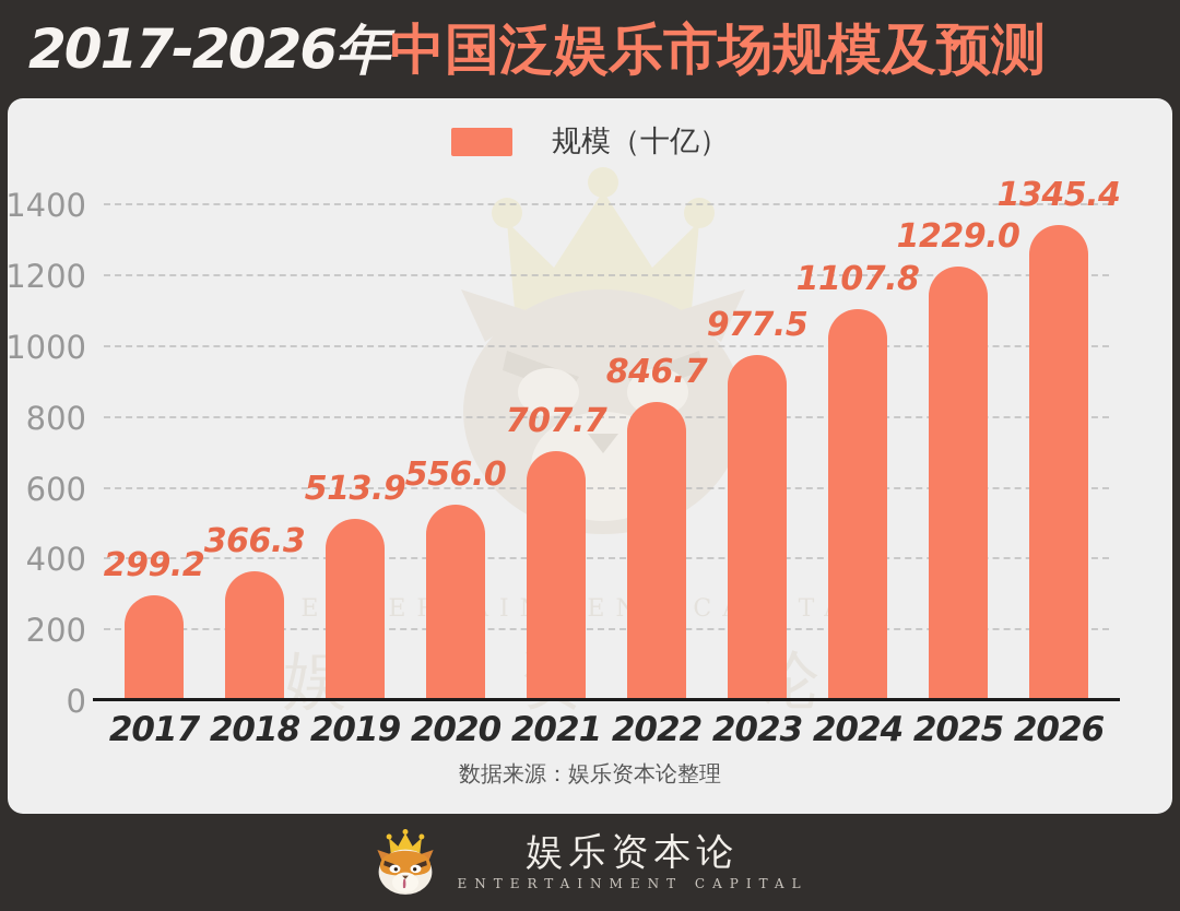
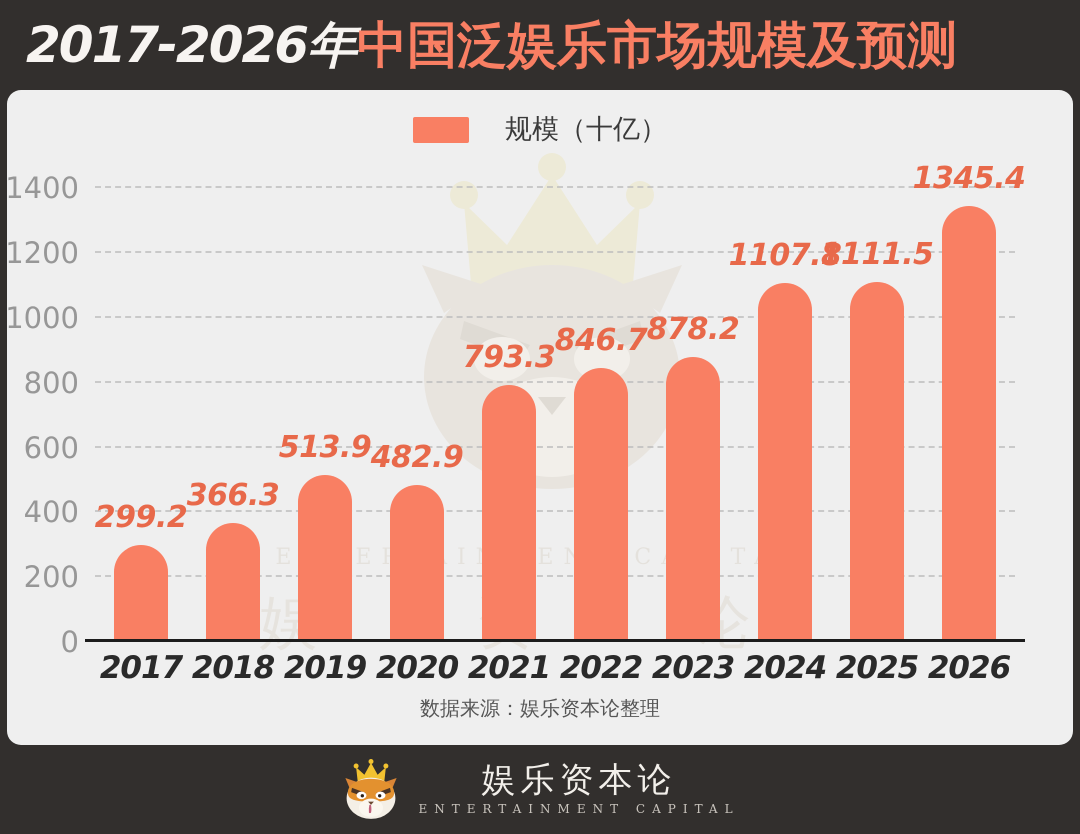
2020: 556.0 -> 482.9
2021: 707.7 -> 793.3
2023: 977.5 -> 878.2
2025: 1229.0 -> 1111.5
